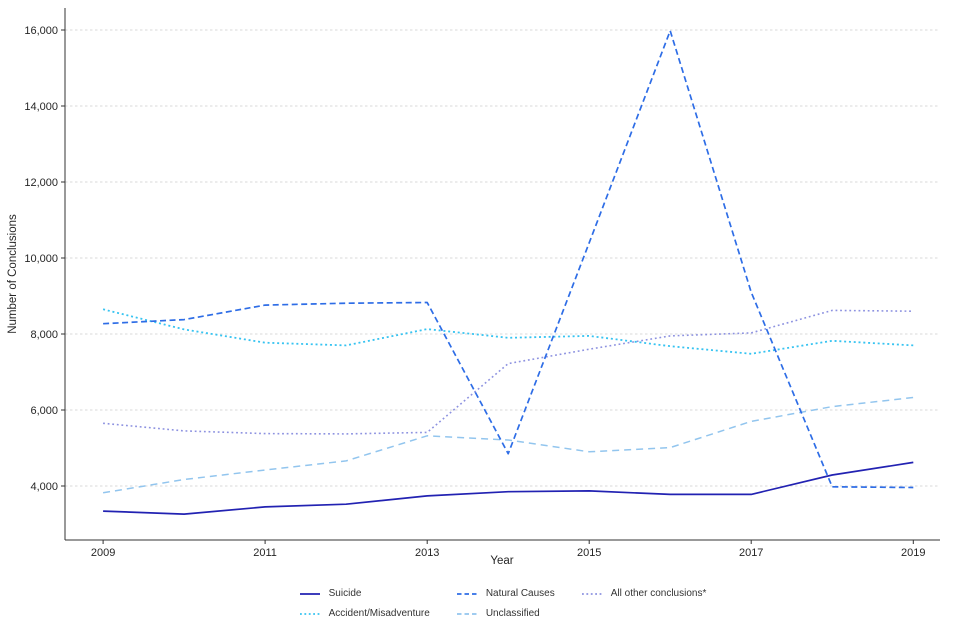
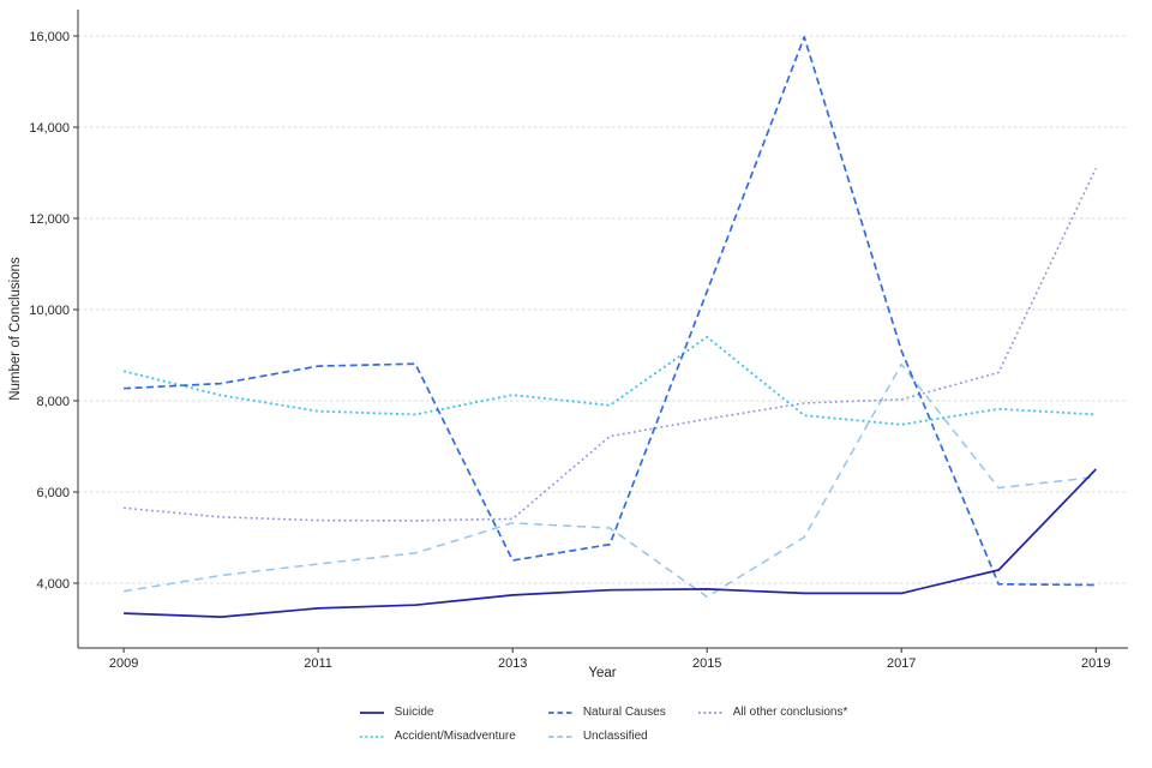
Natural Causes/2013: 8800 -> 4500
Accident/Misadventure/2015: 8000 -> 9400
Unclassified/2015: 4900 -> 3700
Unclassified/2017: 5700 -> 8800
Suicide/2019: 4600 -> 6500
All other conclusions*/2019: 8600 -> 13100
